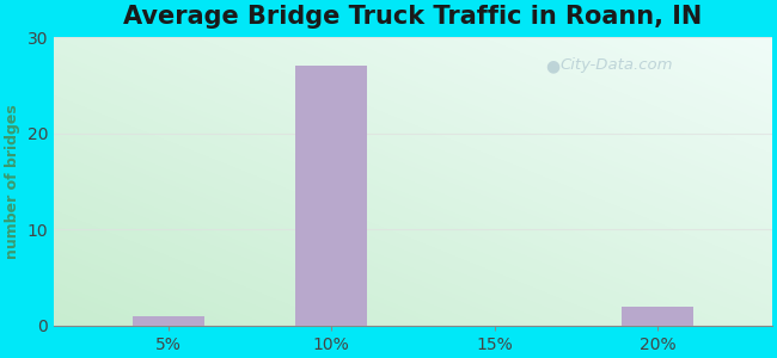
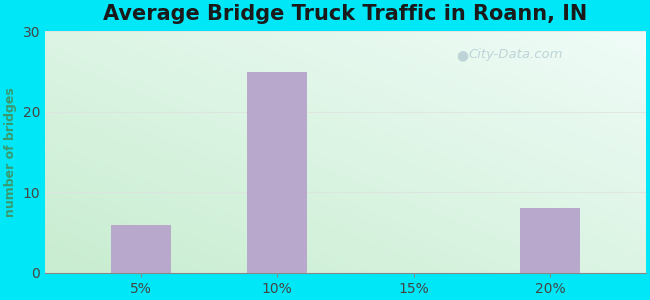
5%: 1 -> 6
10%: 27 -> 25
20%: 2 -> 8
